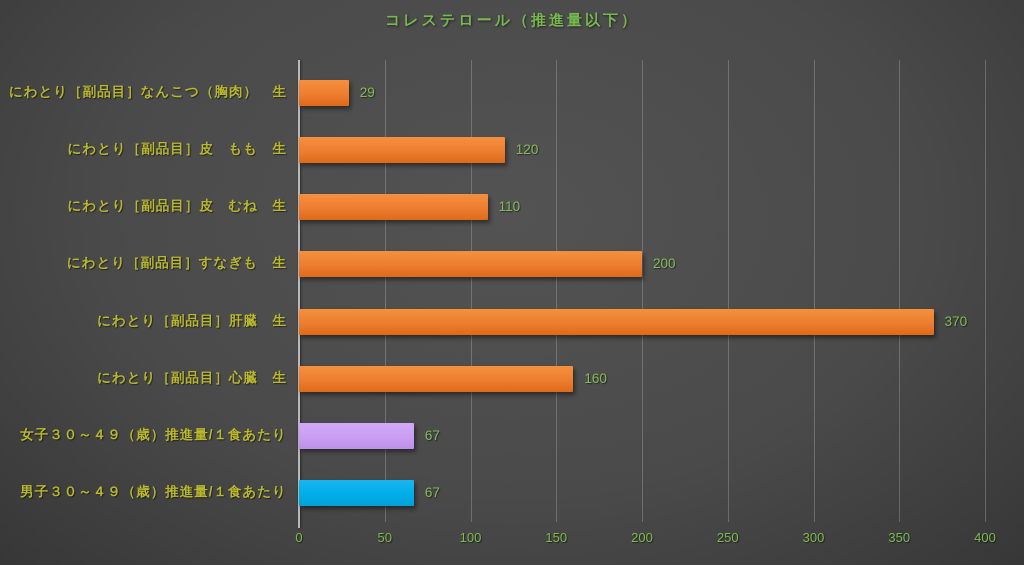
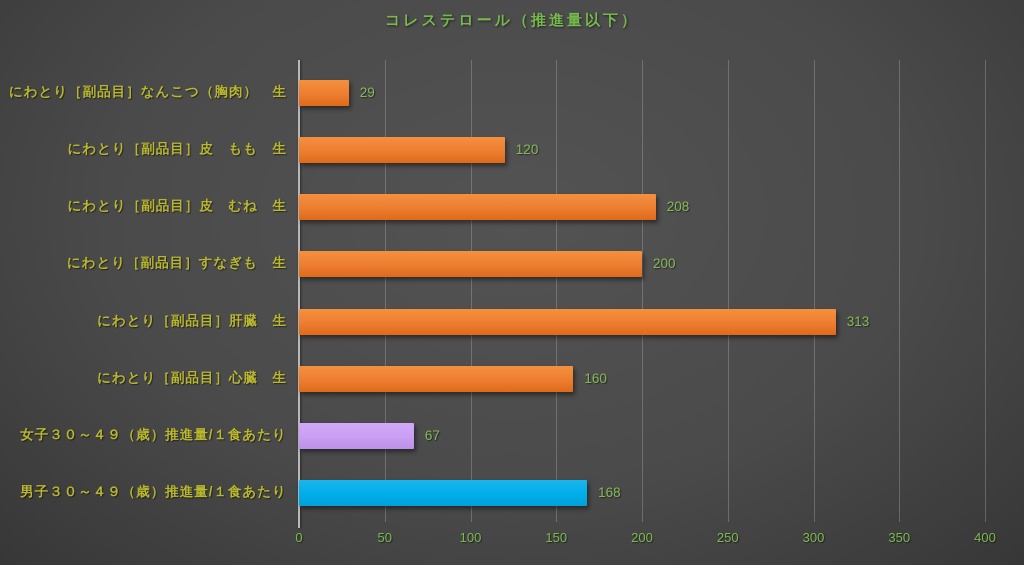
にわとり［副品目］皮 むね 生: 110 -> 208
にわとり［副品目］肝臓 生: 370 -> 313
男子３０～４９（歳）推進量/１食あたり: 67 -> 168
